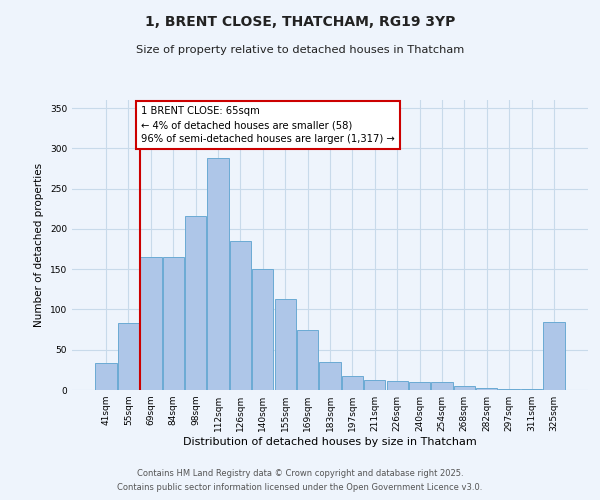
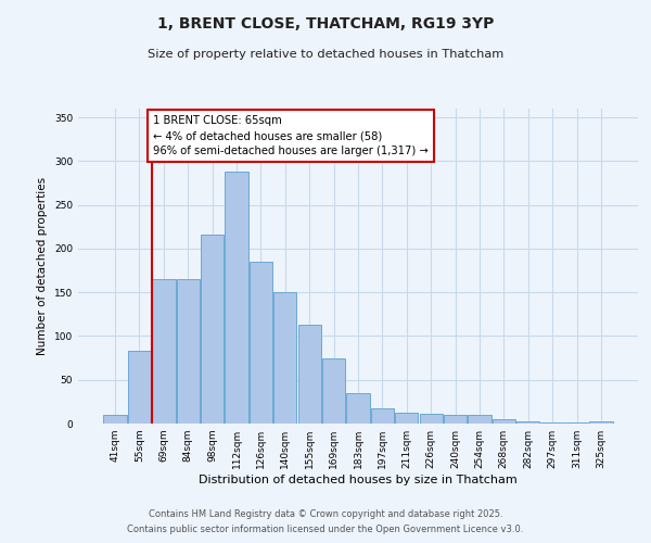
41sqm: 34 -> 10
325sqm: 84 -> 2
